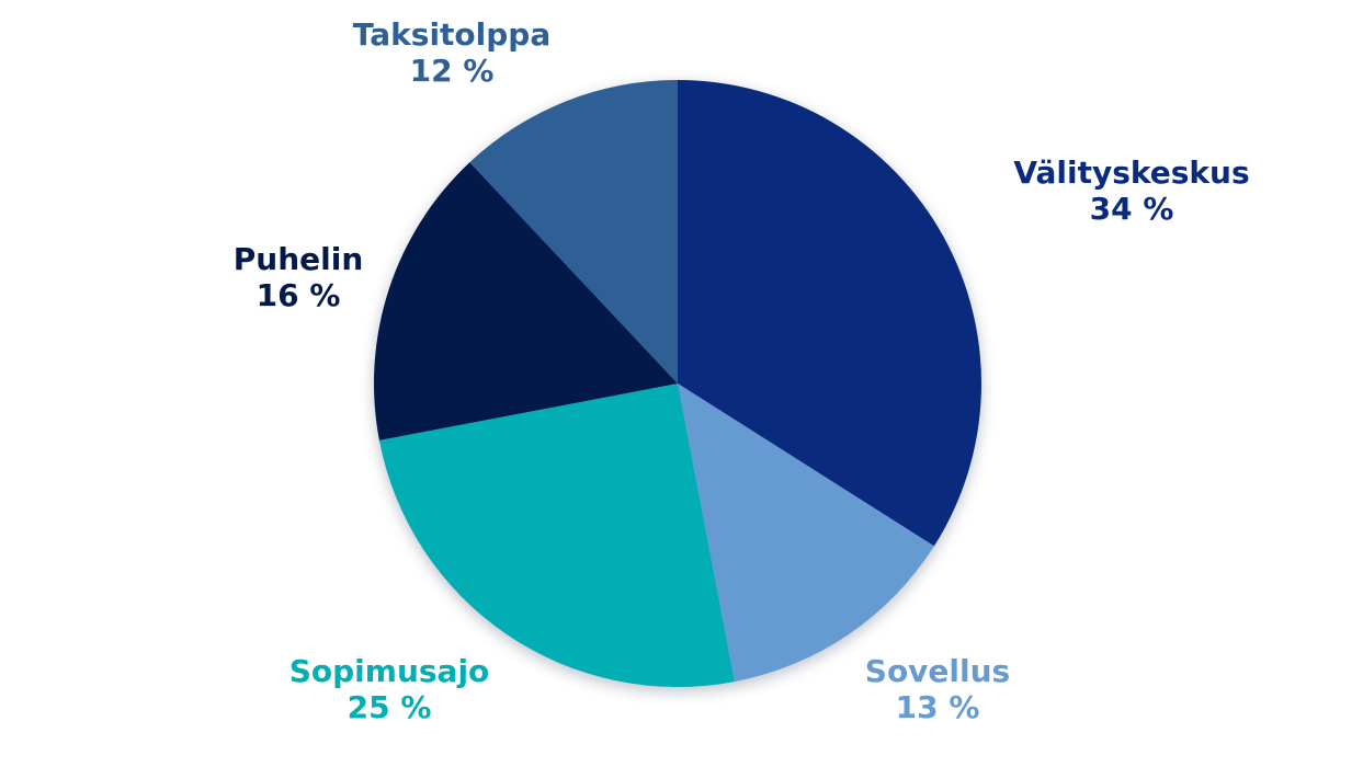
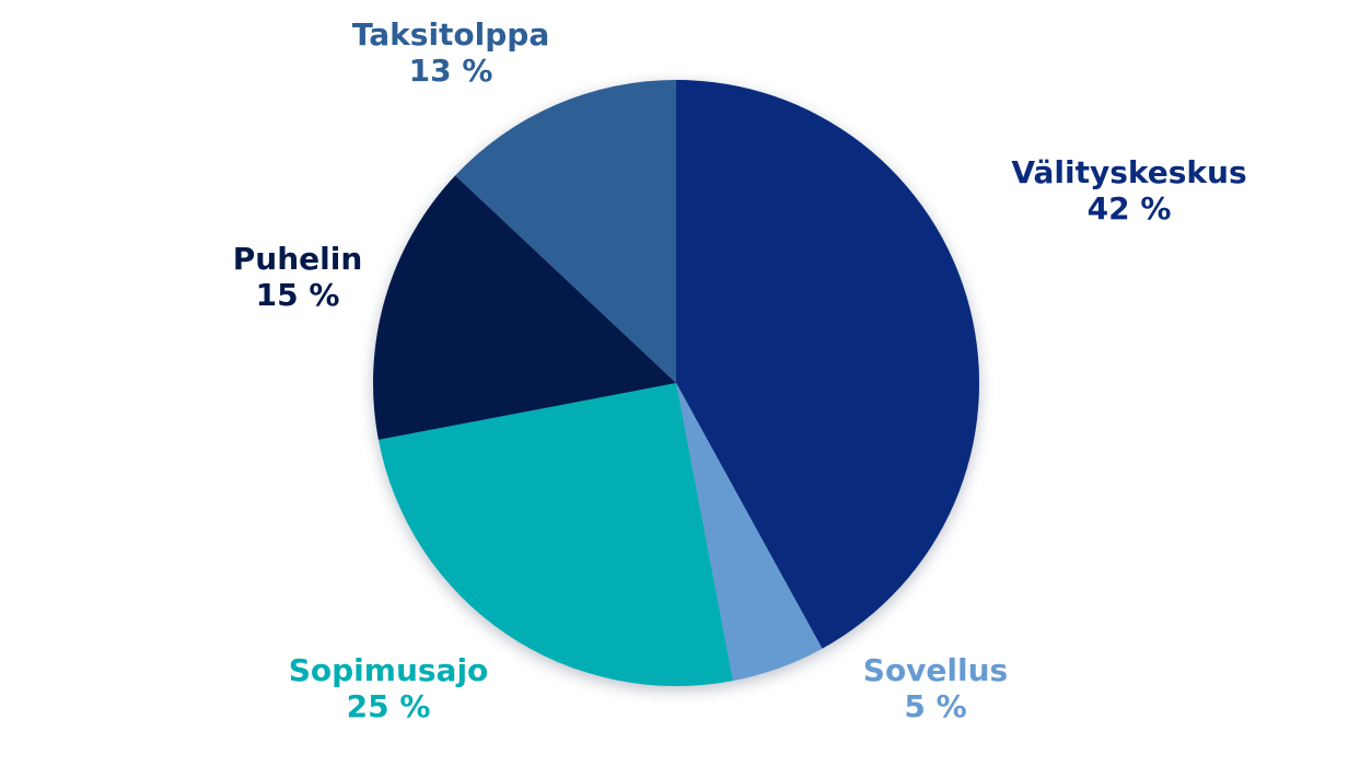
Välityskeskus: 34 -> 42
Sovellus: 13 -> 5
Puhelin: 16 -> 15
Taksitolppa: 12 -> 13
